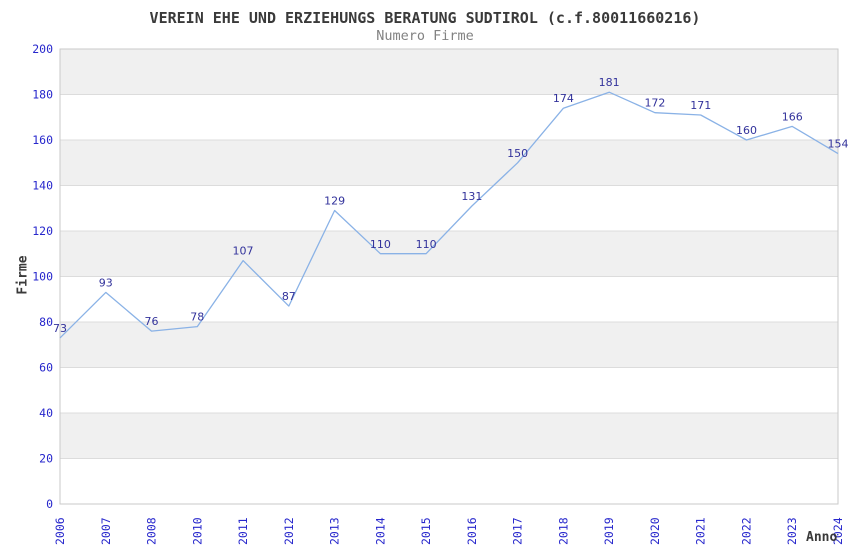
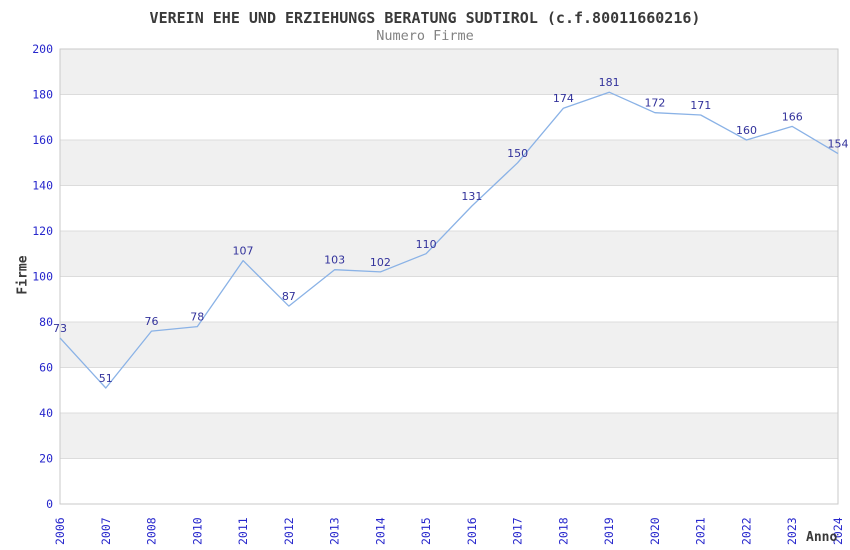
2007: 93 -> 51
2013: 129 -> 103
2014: 110 -> 102
